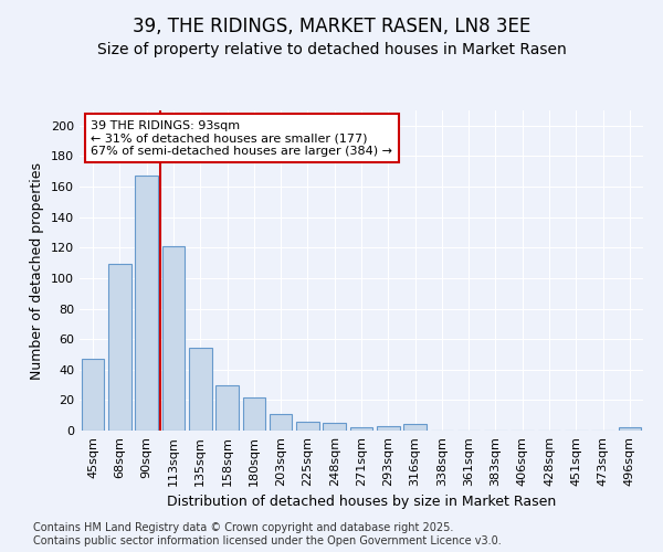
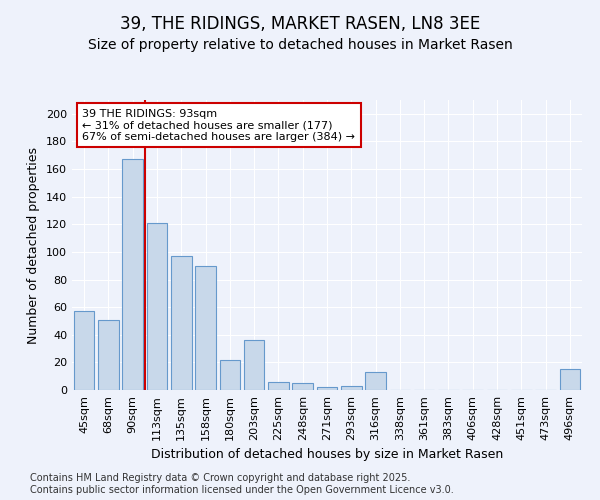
45sqm: 47 -> 57
68sqm: 109 -> 51
135sqm: 54 -> 97
158sqm: 30 -> 90
203sqm: 11 -> 36
316sqm: 4 -> 13
496sqm: 2 -> 15
